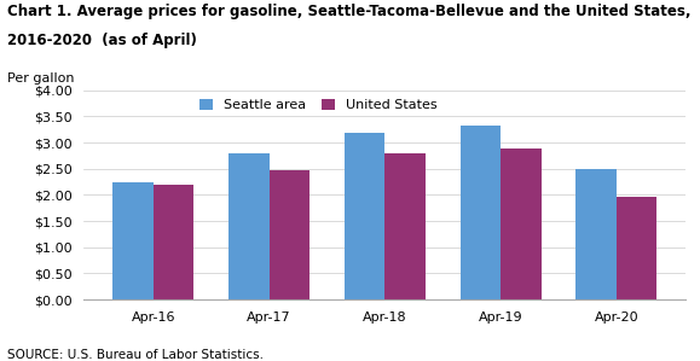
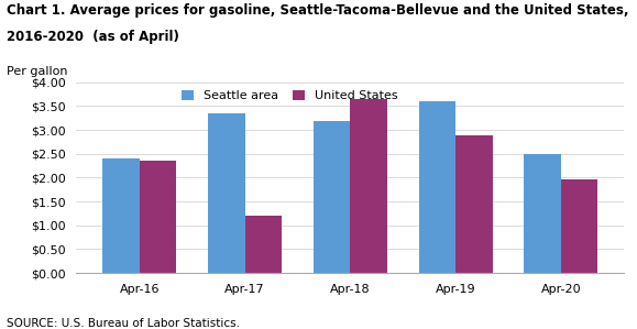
Seattle area/Apr-16: $2.25 -> $2.40
United States/Apr-16: $2.19 -> $2.35
Seattle area/Apr-17: $2.79 -> $3.35
United States/Apr-17: $2.48 -> $1.20
United States/Apr-18: $2.79 -> $3.65
Seattle area/Apr-19: $3.33 -> $3.60
